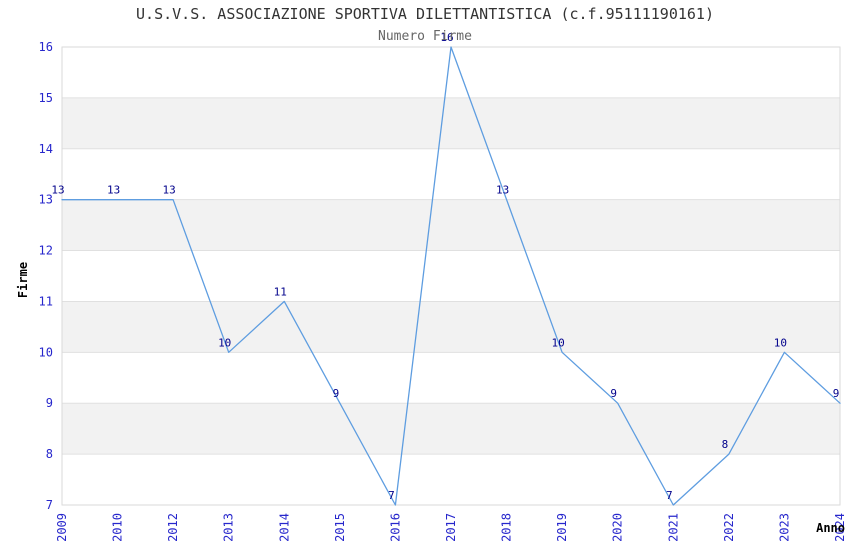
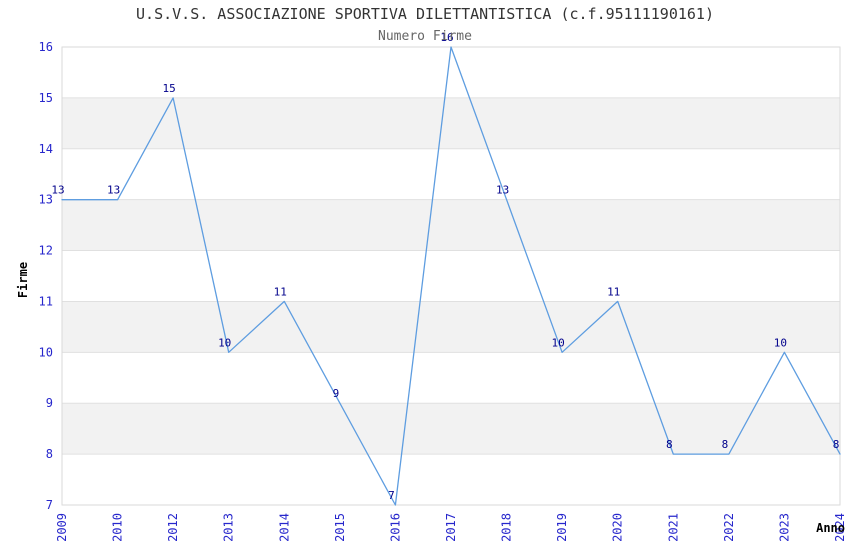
2012: 13 -> 15
2020: 9 -> 11
2021: 7 -> 8
2024: 9 -> 8
